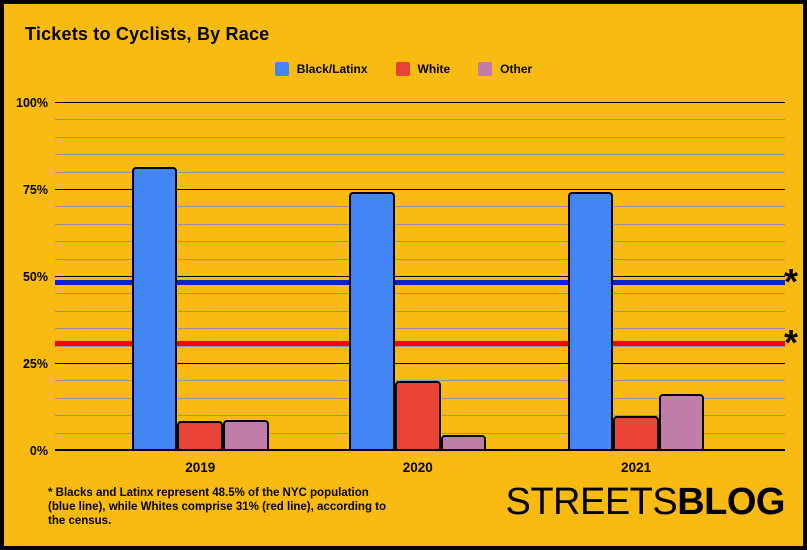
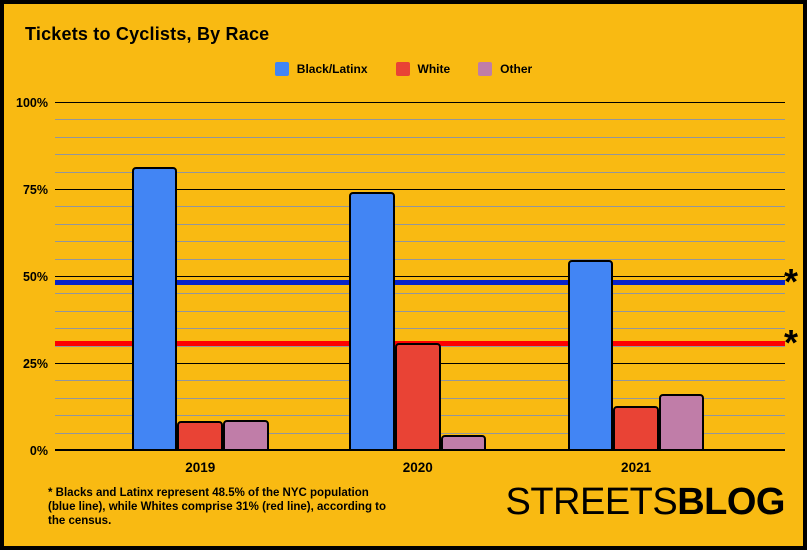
White/2020: 20% -> 31%
Black/Latinx/2021: 74% -> 55%
White/2021: 10% -> 13%
